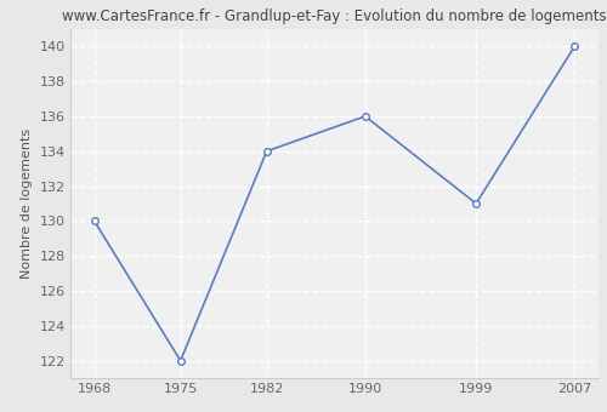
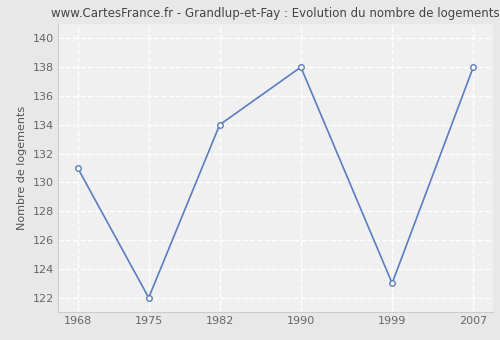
1968: 130 -> 131
1990: 136 -> 138
1999: 131 -> 123
2007: 140 -> 138
